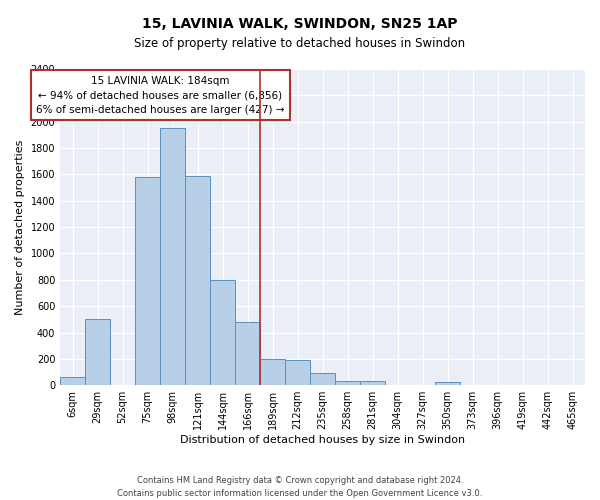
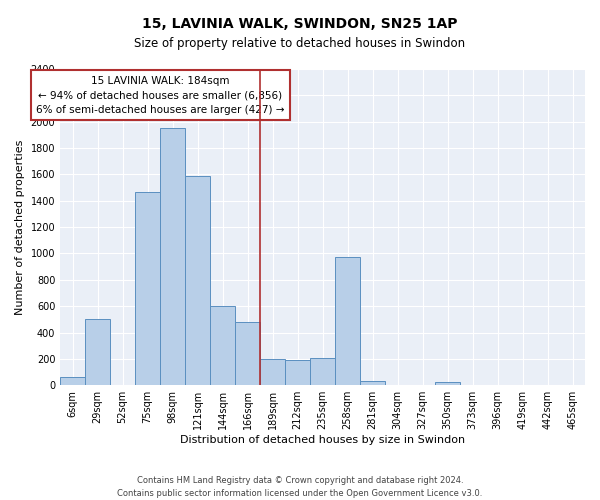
75sqm: 1580 -> 1470
144sqm: 800 -> 600
235sqm: 90 -> 210
258sqm: 40 -> 970
